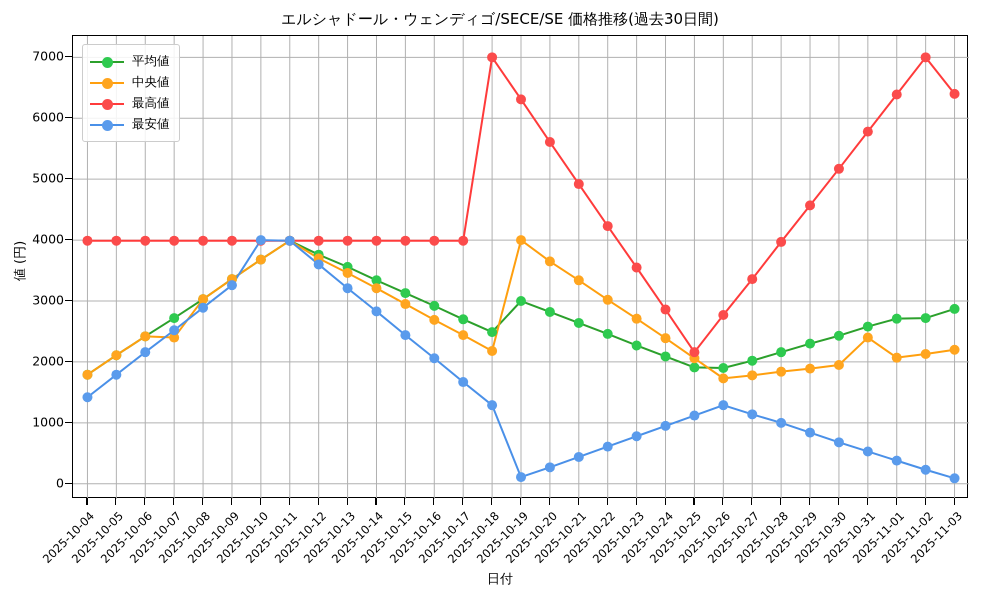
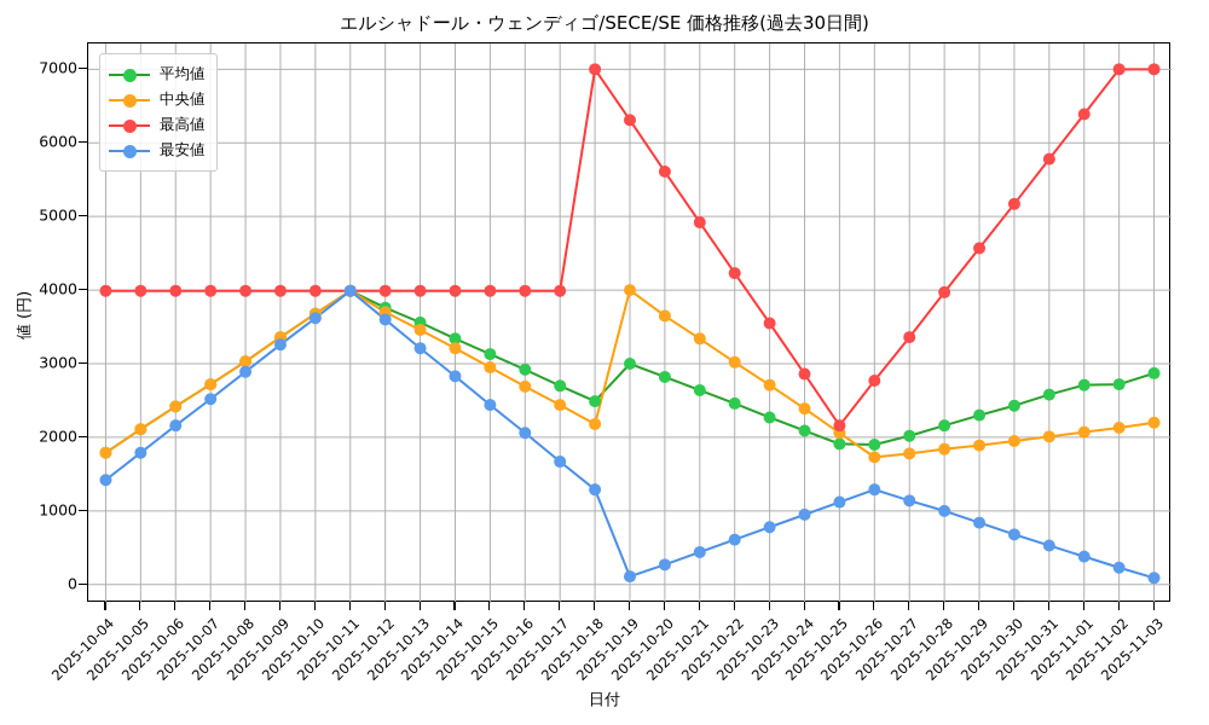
中央値/2025-10-07: 2400 -> 2700
最安値/2025-10-10: 4000 -> 3600
中央値/2025-10-31: 2400 -> 2000
最高値/2025-11-03: 6400 -> 7000
